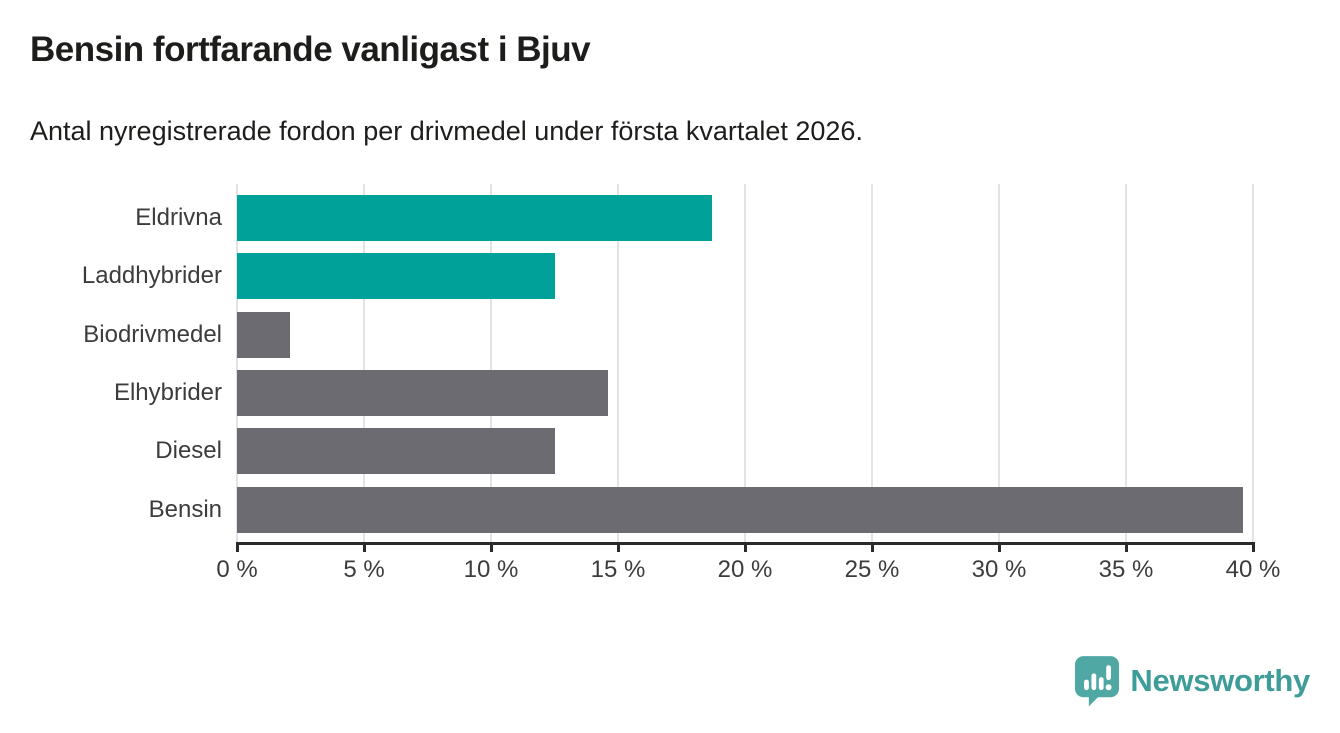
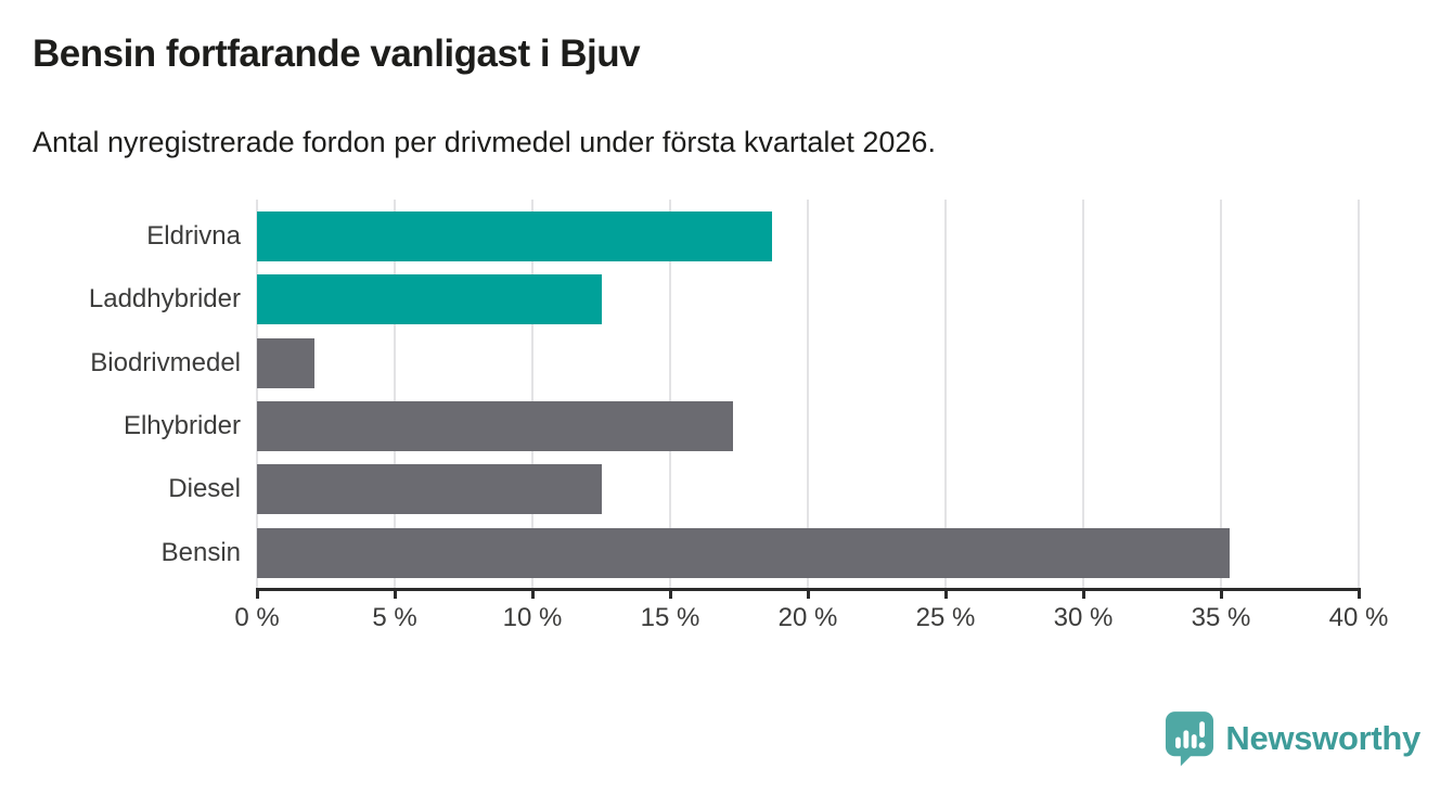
Elhybrider: 14.6% -> 17.3%
Bensin: 39.6% -> 35.3%
